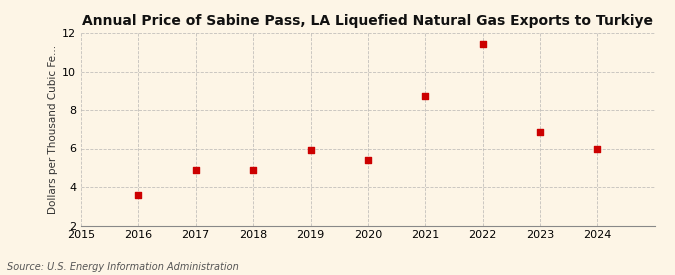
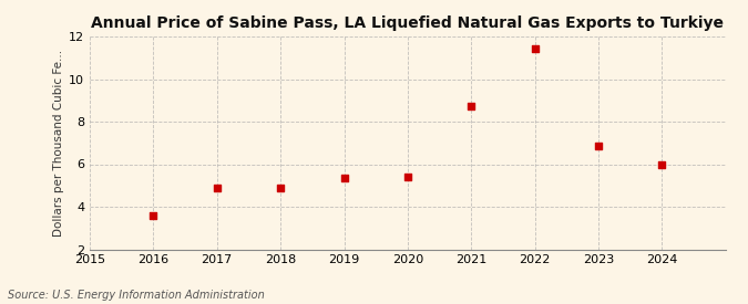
2019: 5.9 -> 5.3
